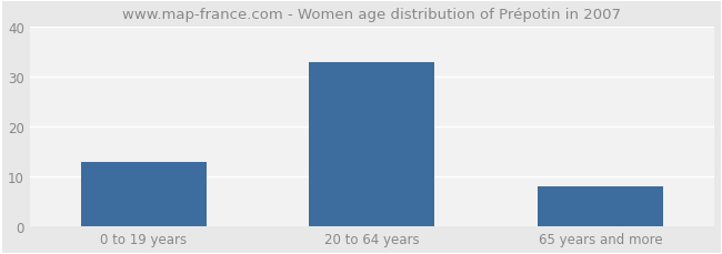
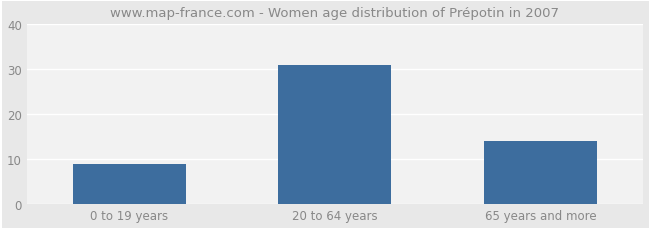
0 to 19 years: 13 -> 9
20 to 64 years: 33 -> 31
65 years and more: 8 -> 14
